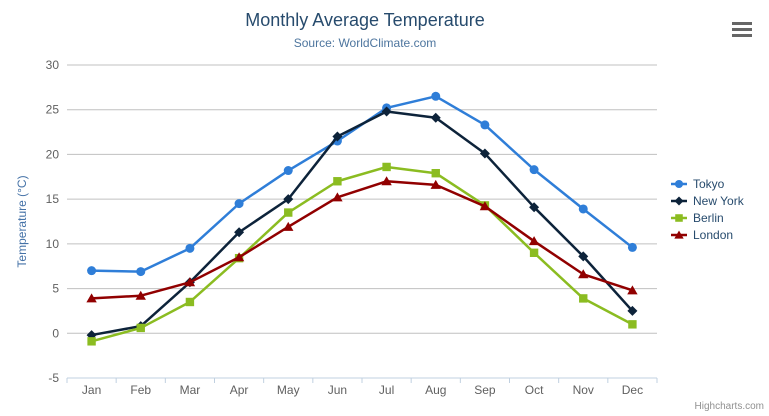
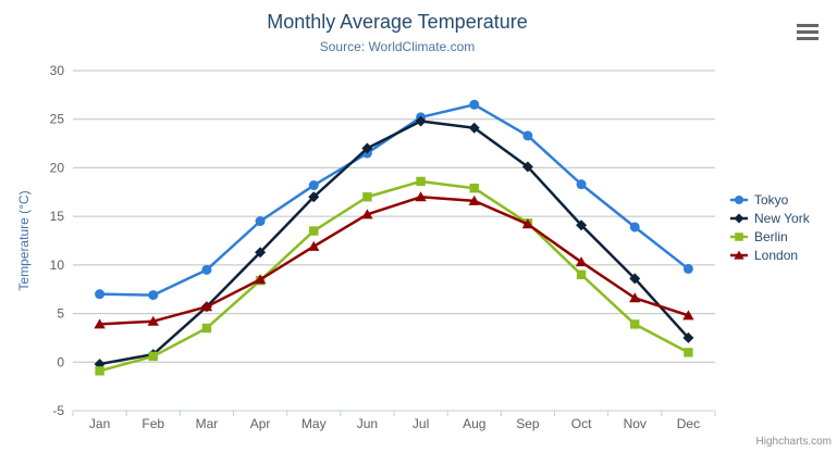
New York/May: 15 -> 17
